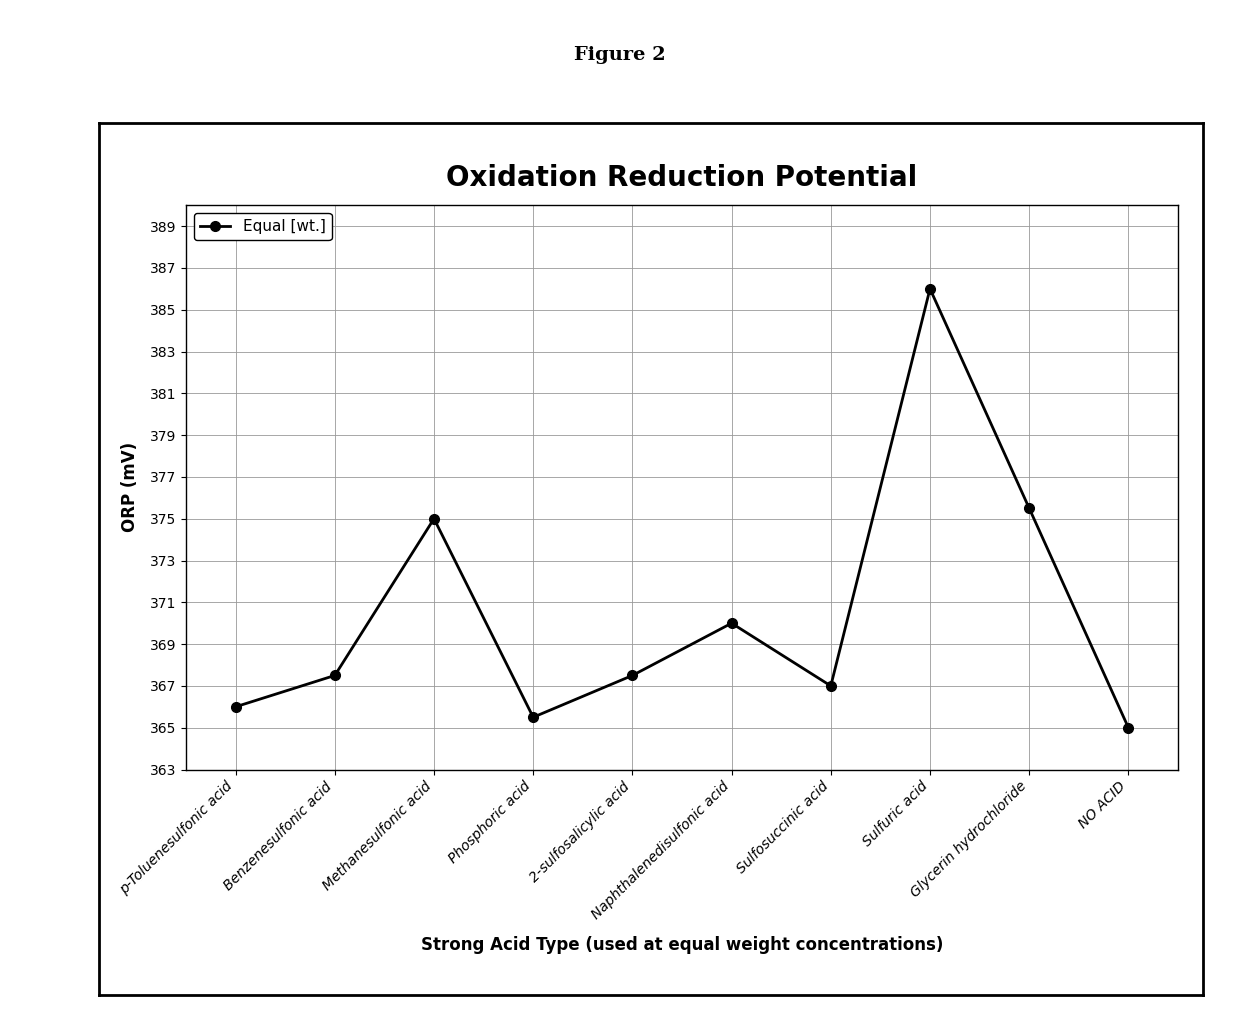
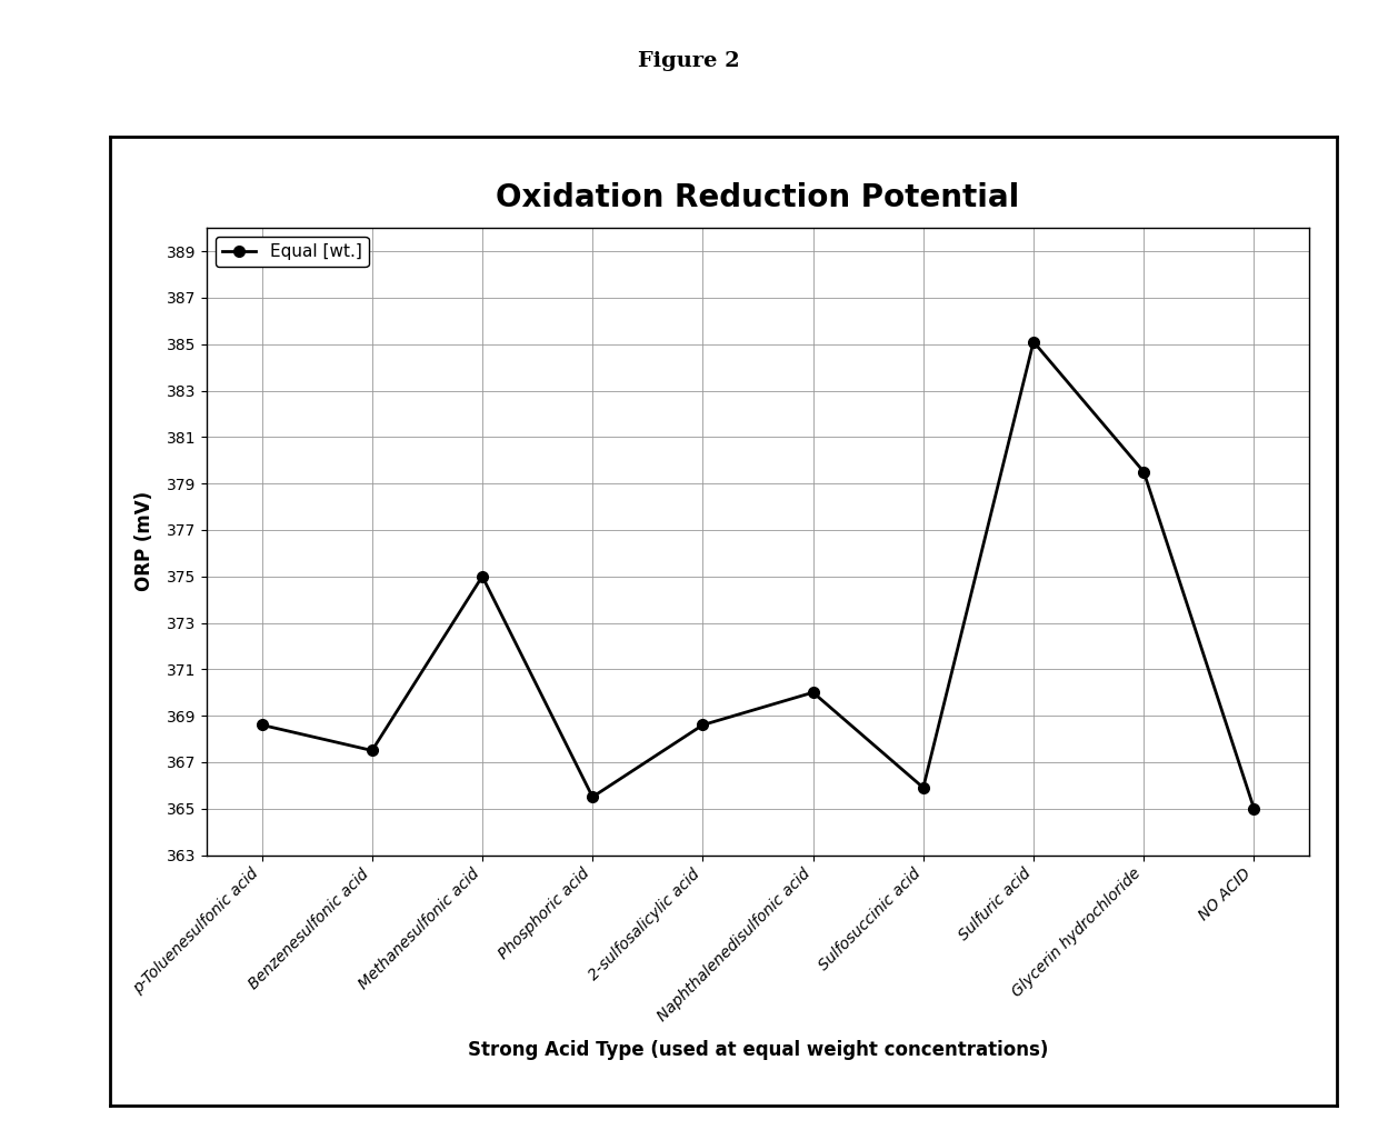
p-Toluenesulfonic acid: 366.0 -> 368.6
2-sulfosalicylic acid: 367.5 -> 368.6
Sulfosuccinic acid: 367.0 -> 365.9
Sulfuric acid: 386.0 -> 385.1
Glycerin hydrochloride: 375.5 -> 379.5
